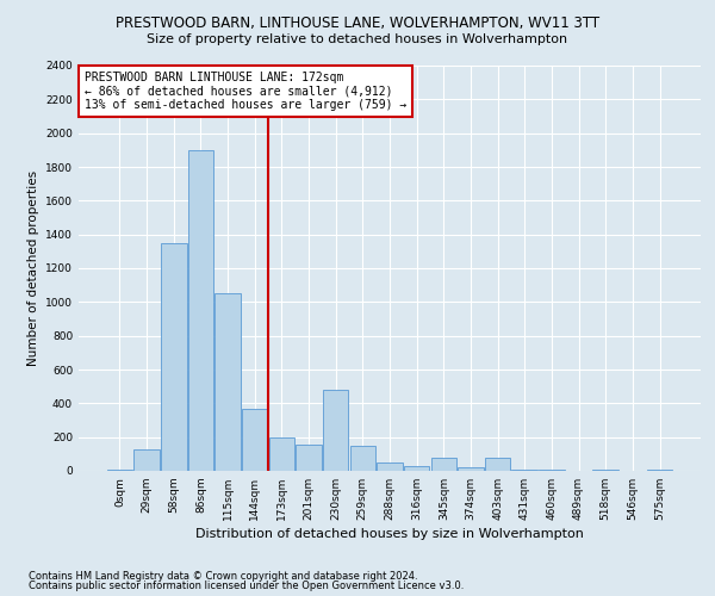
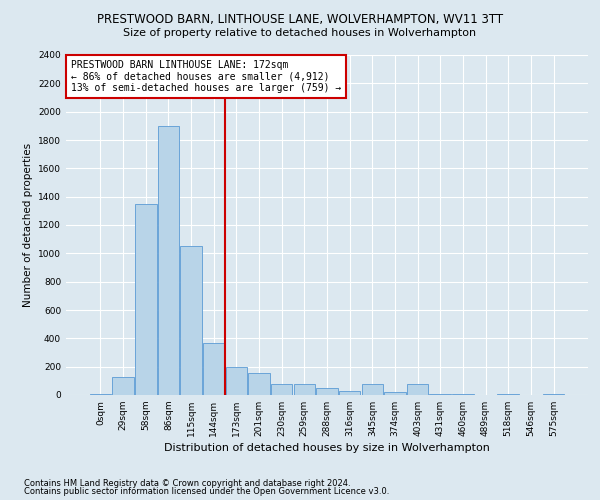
230sqm: 480 -> 80
259sqm: 150 -> 80
